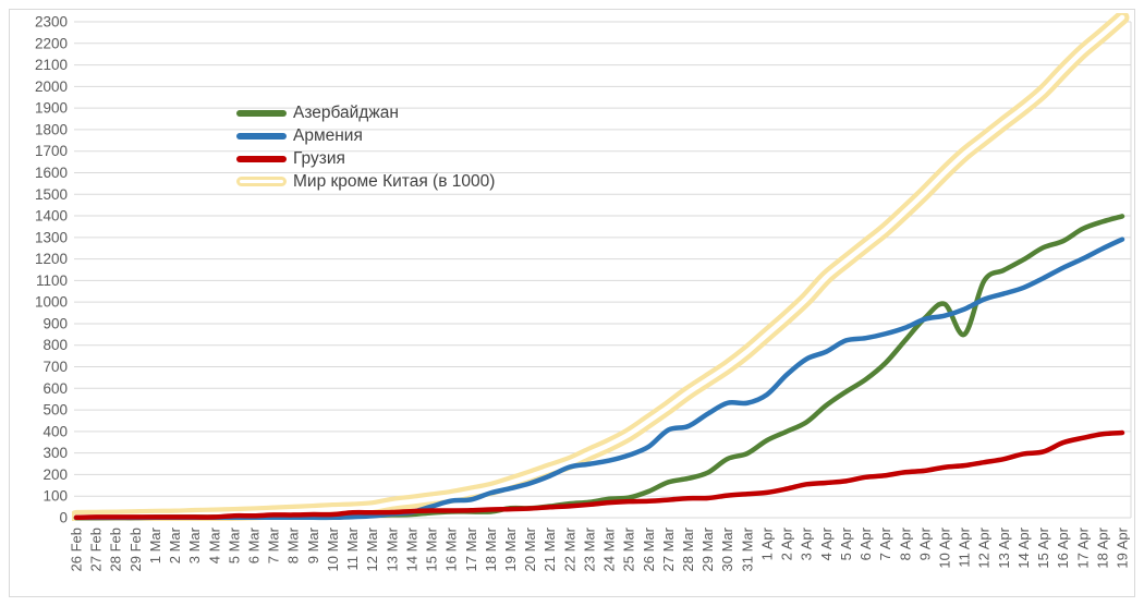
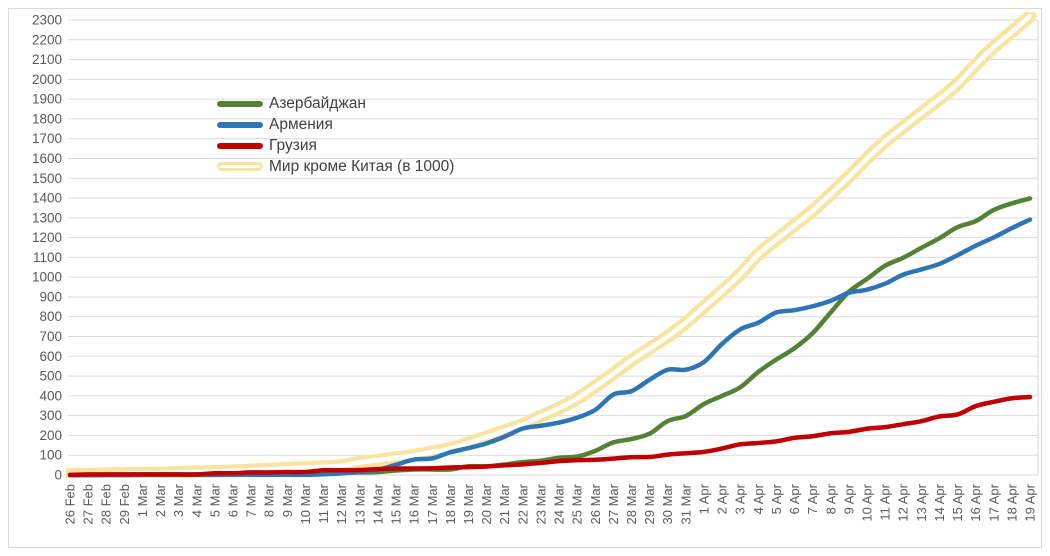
Азербайджан/11 Apr: 850 -> 1060
